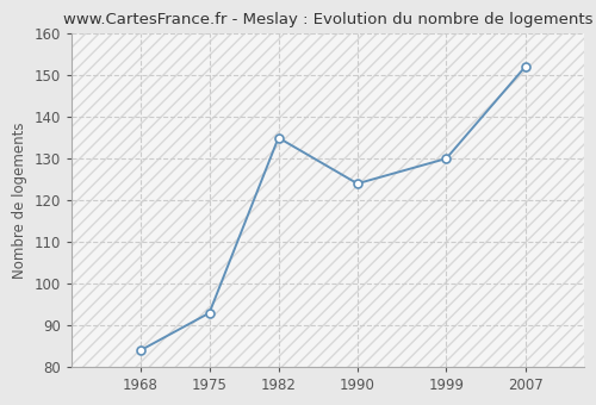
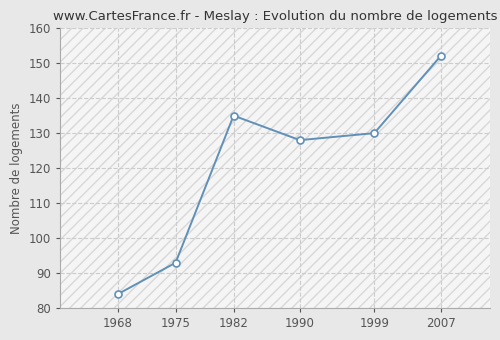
1990: 124 -> 128
